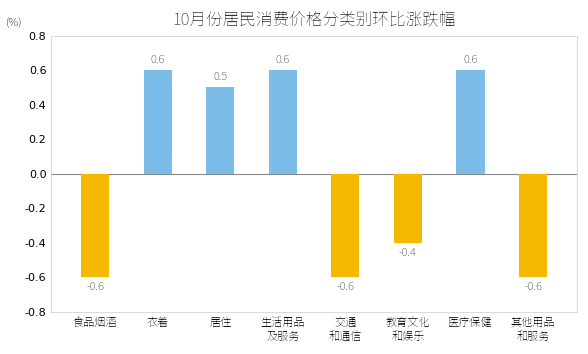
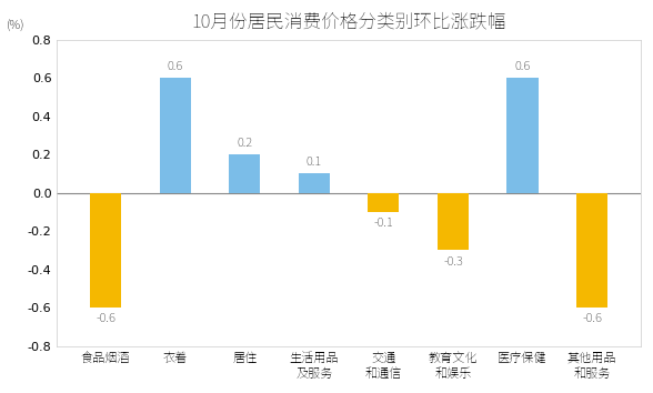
居住: 0.5 -> 0.2
生活用品 及服务: 0.6 -> 0.1
交通 和通信: -0.6 -> -0.1
教育文化 和娱乐: -0.4 -> -0.3
